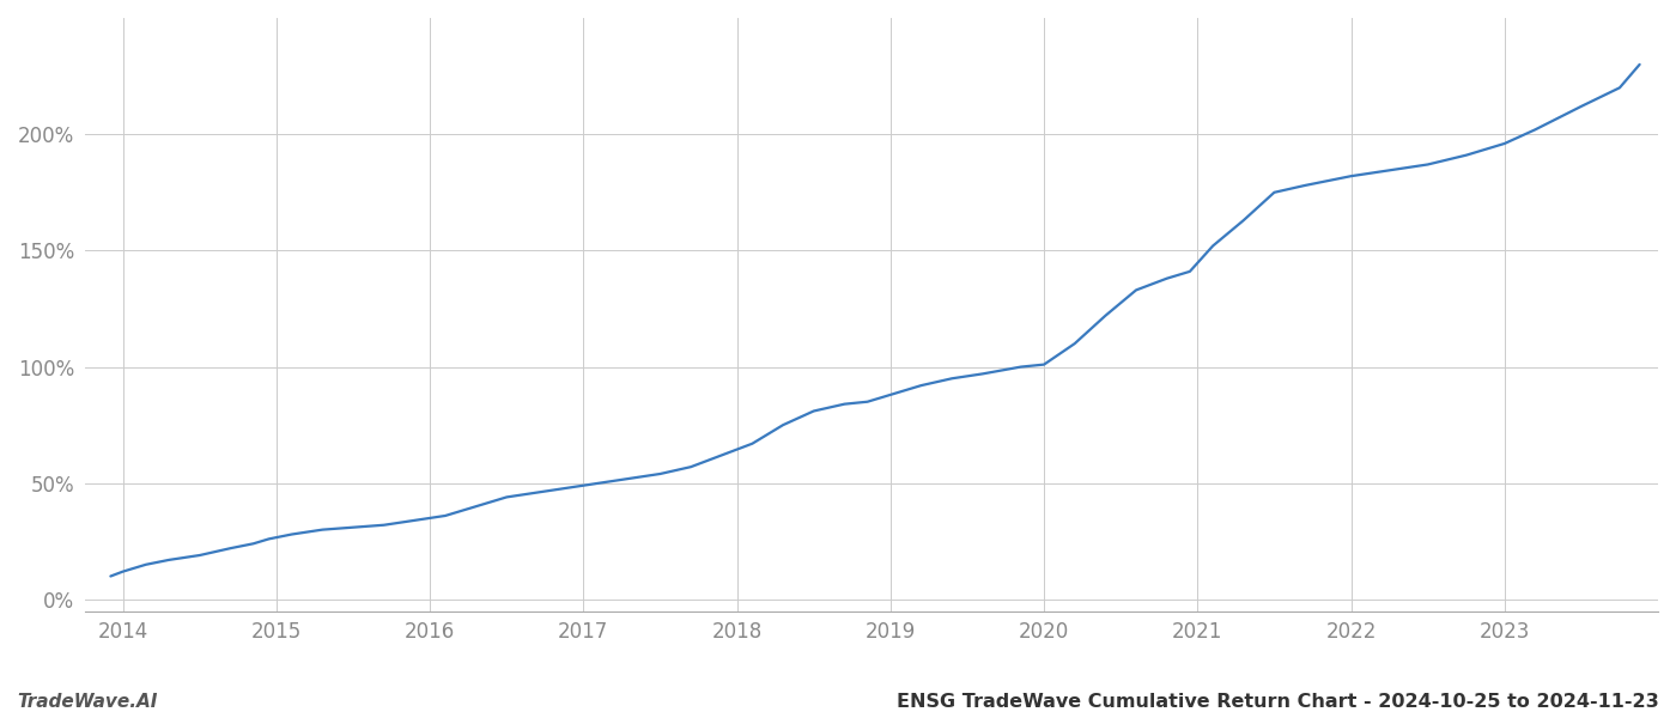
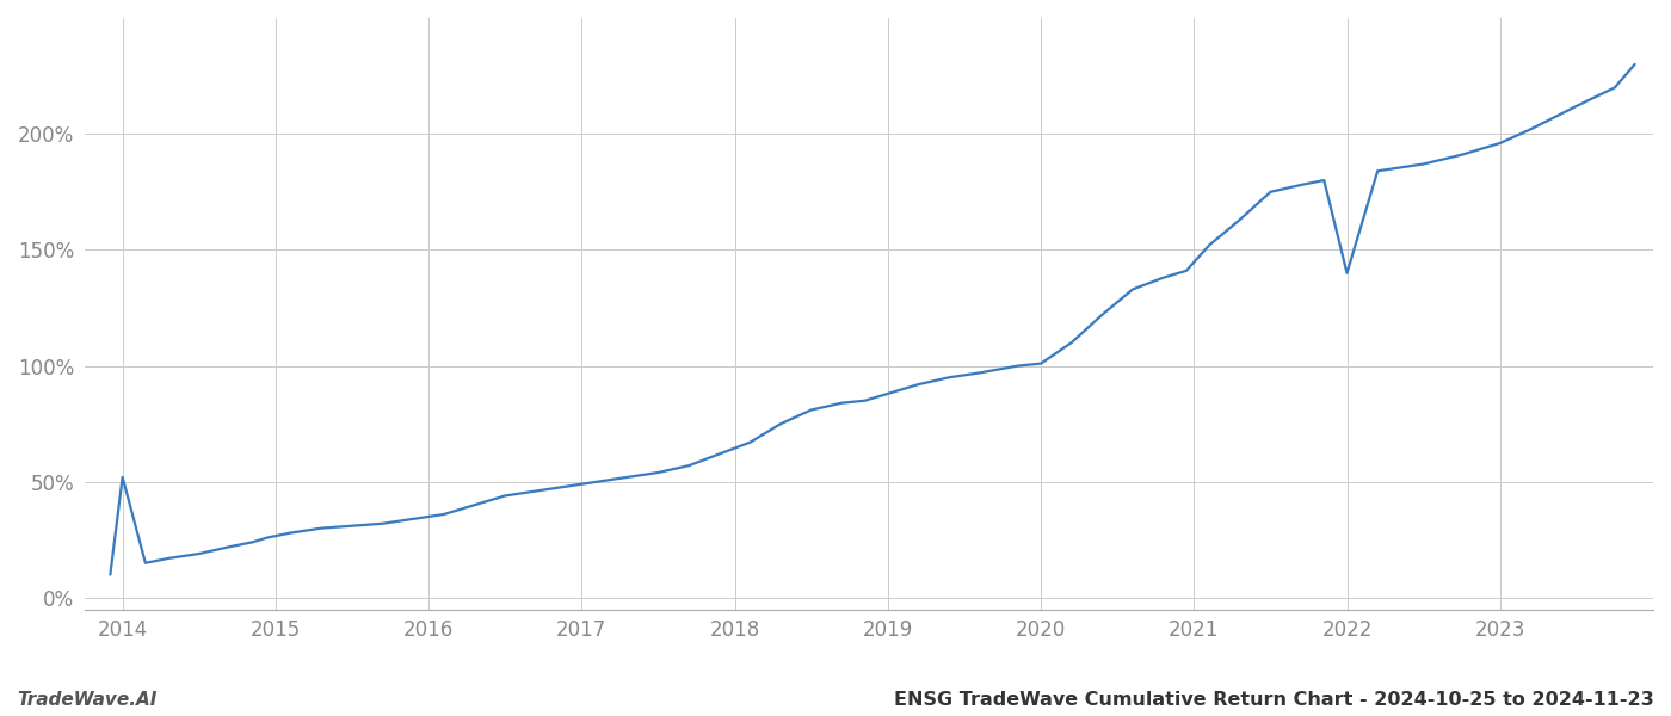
2014: 12% -> 52%
2022: 182% -> 140%
